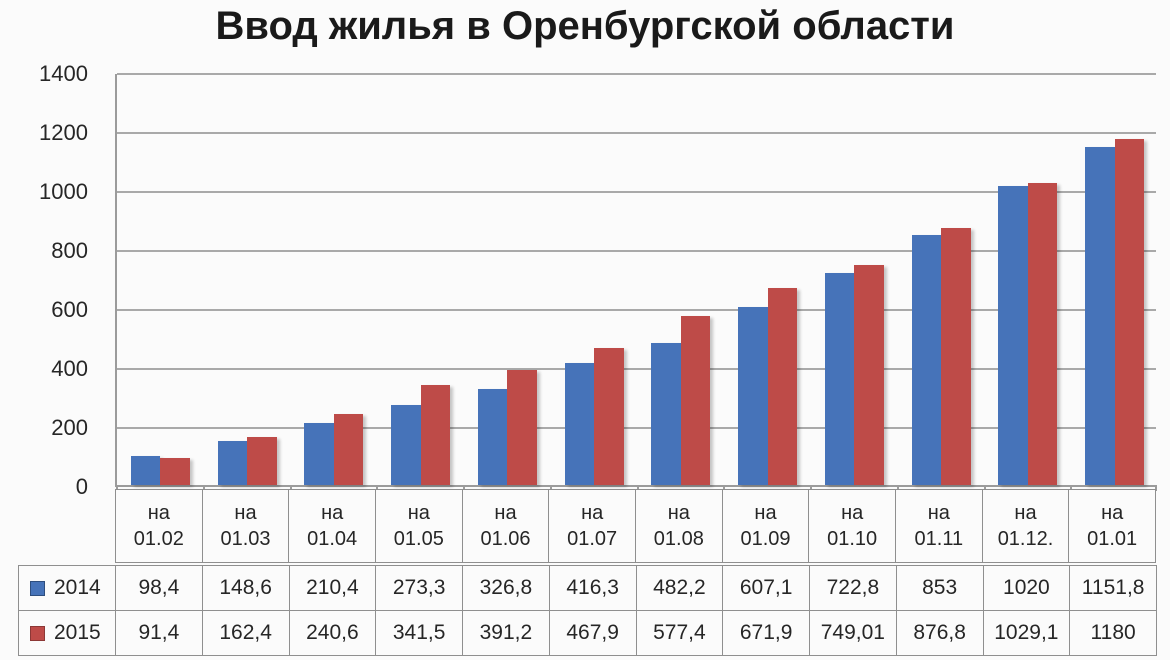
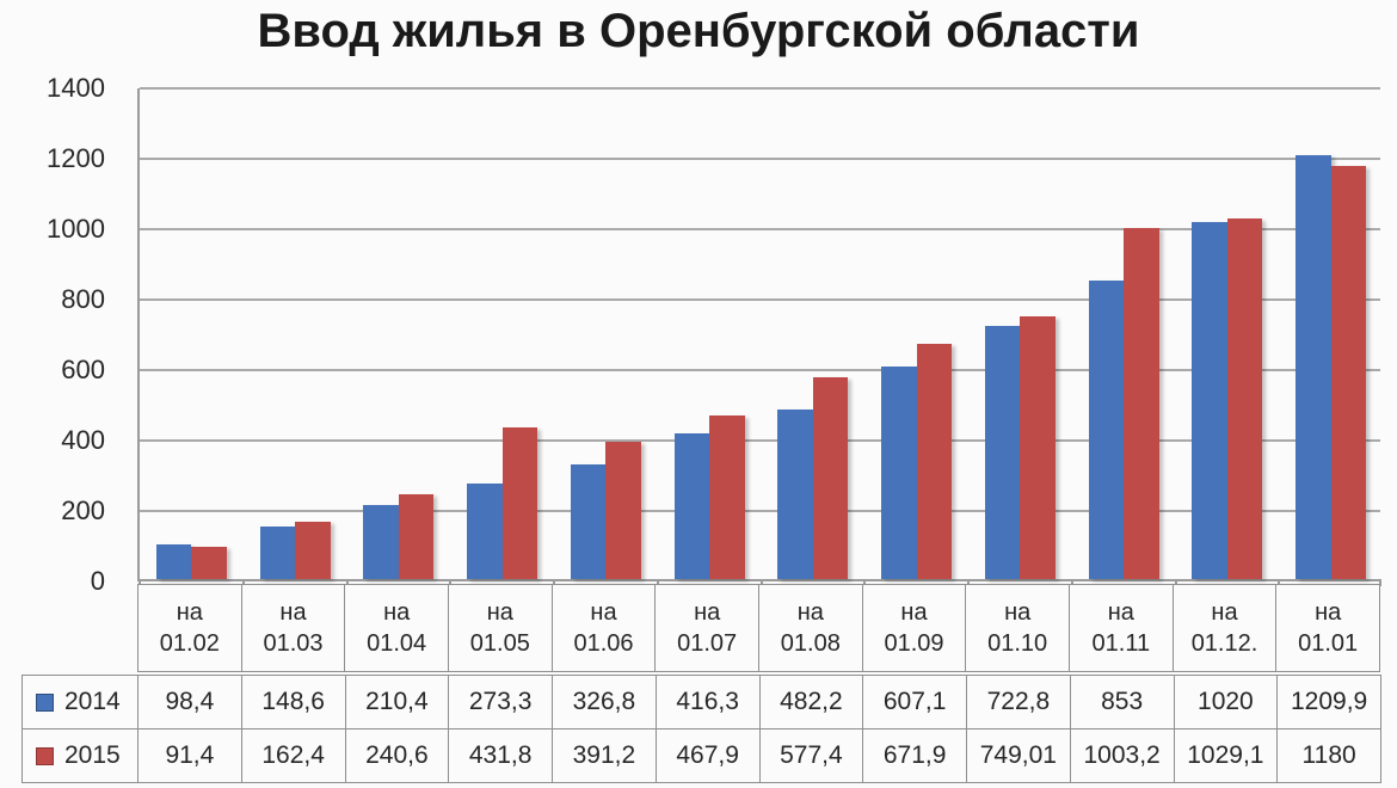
2015/на 01.05: 341,5 -> 431,8
2015/на 01.11: 876,8 -> 1003,2
2014/на 01.01: 1151,8 -> 1209,9
